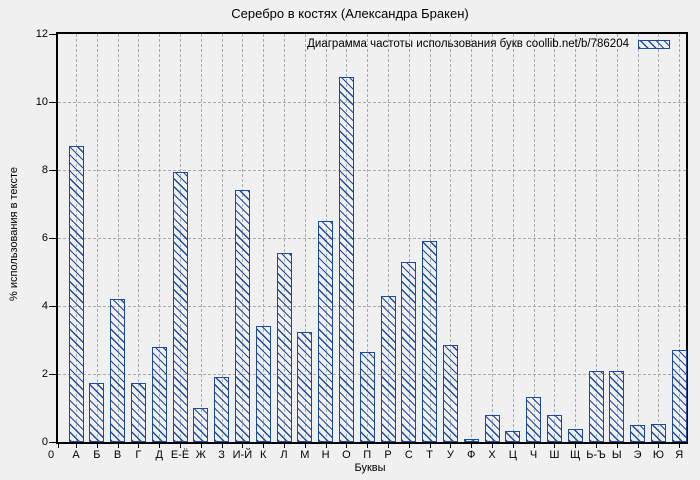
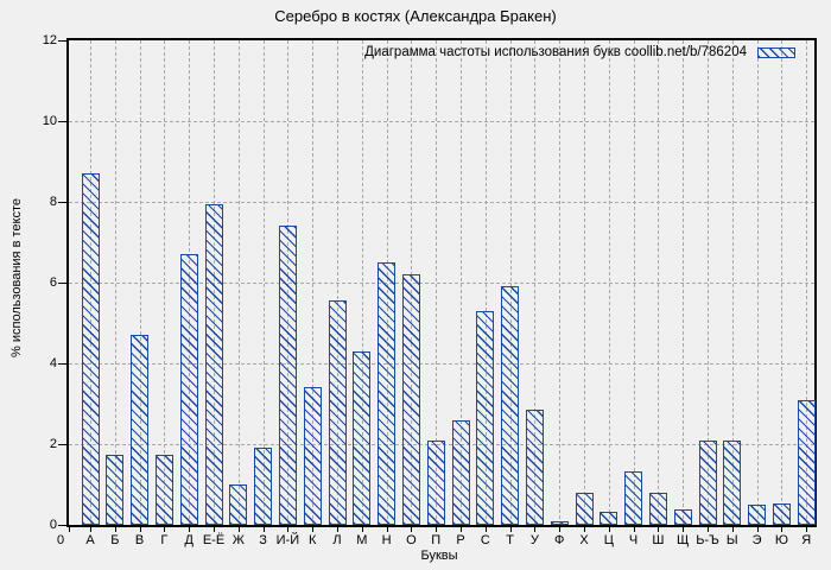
В: 4.2 -> 4.7
Д: 2.8 -> 6.7
М: 3.2 -> 4.3
О: 10.8 -> 6.2
П: 2.6 -> 2.1
Р: 4.3 -> 2.6
Я: 2.7 -> 3.1
